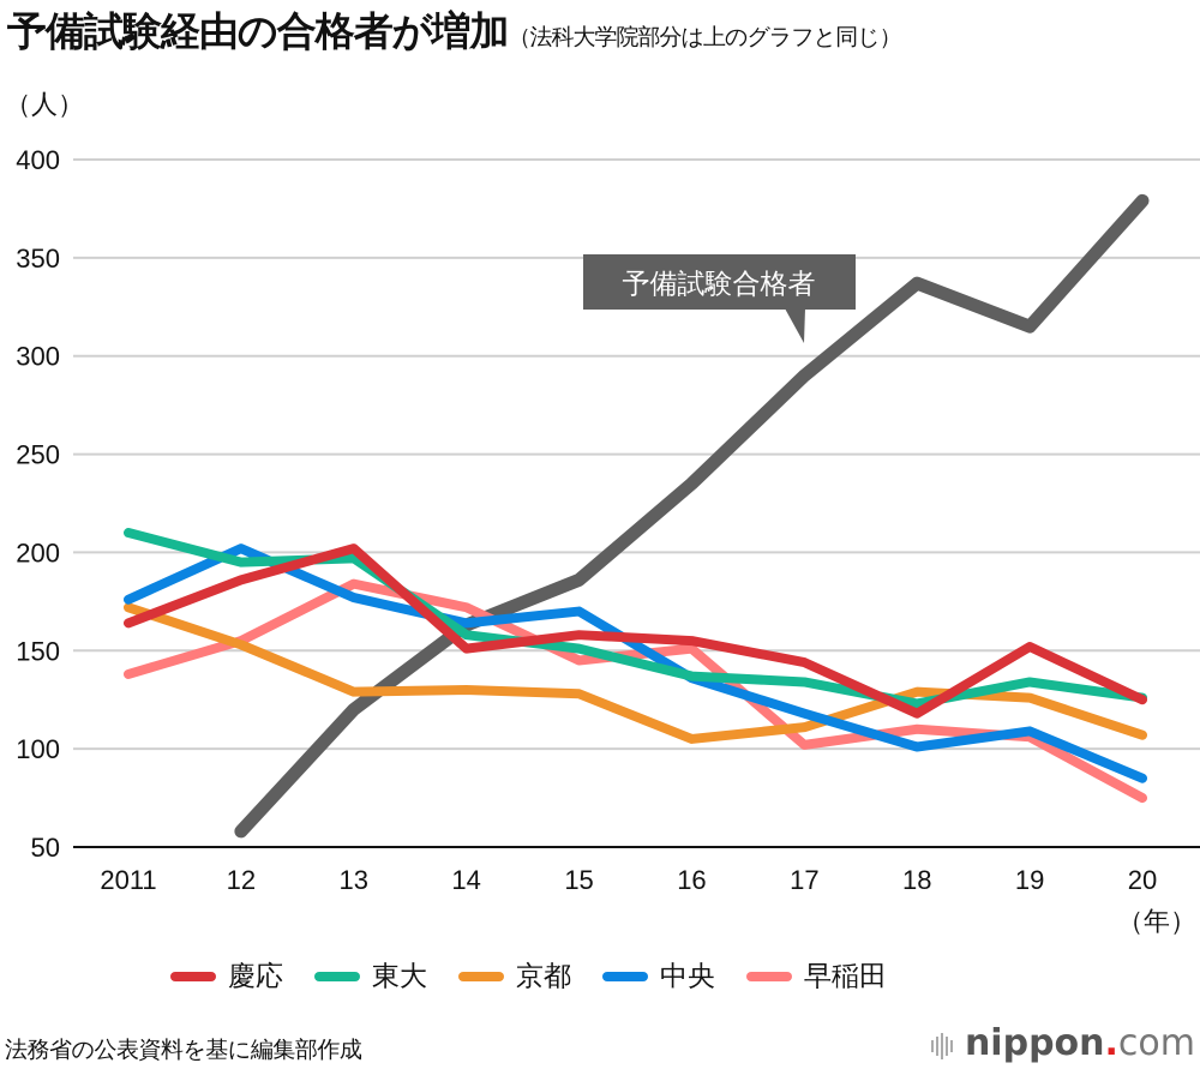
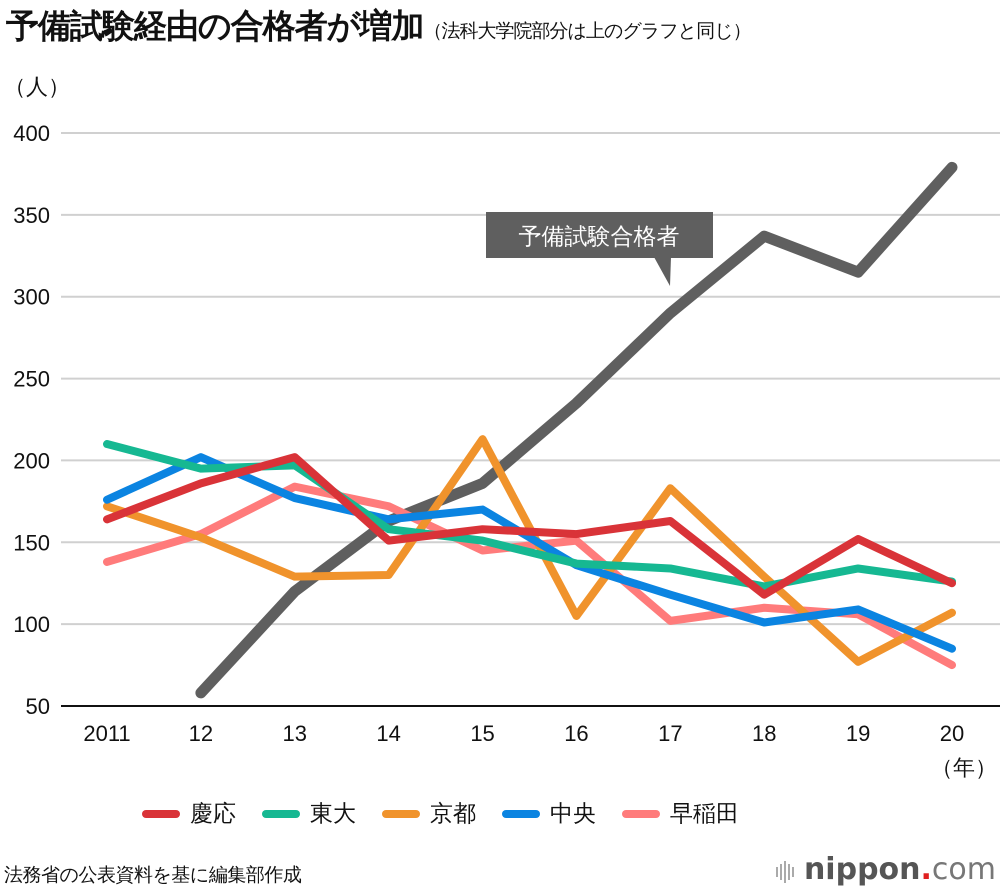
京都/15: 128 -> 213
京都/17: 111 -> 183
慶応/17: 144 -> 163
京都/19: 126 -> 77
